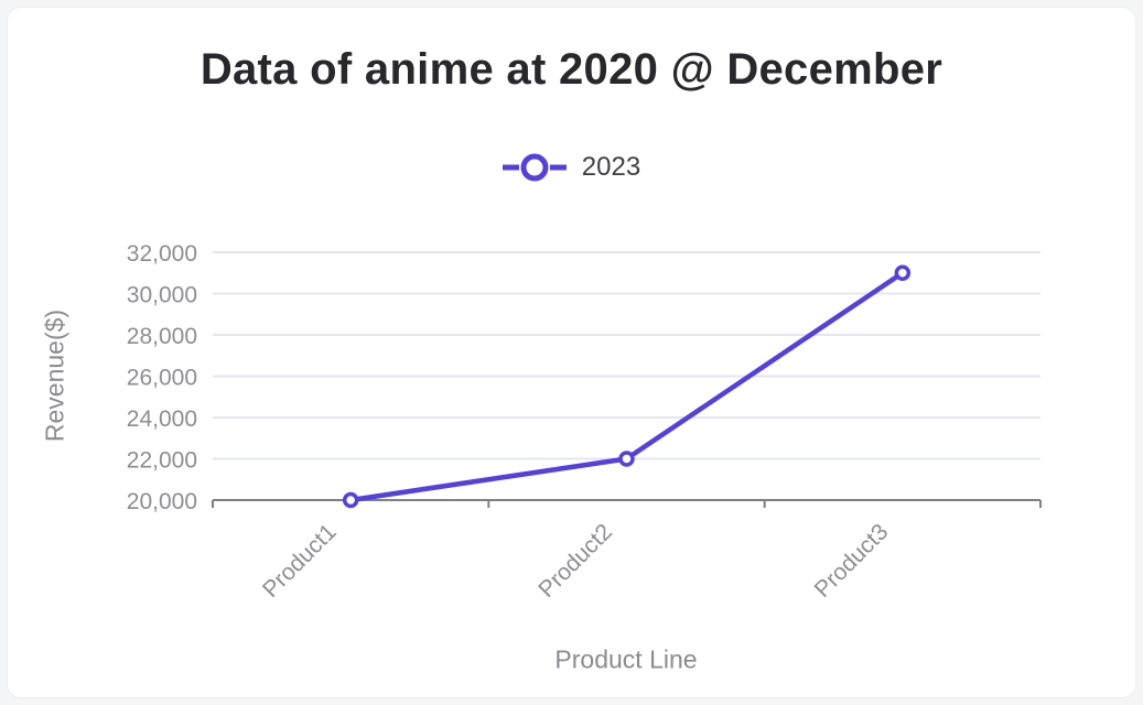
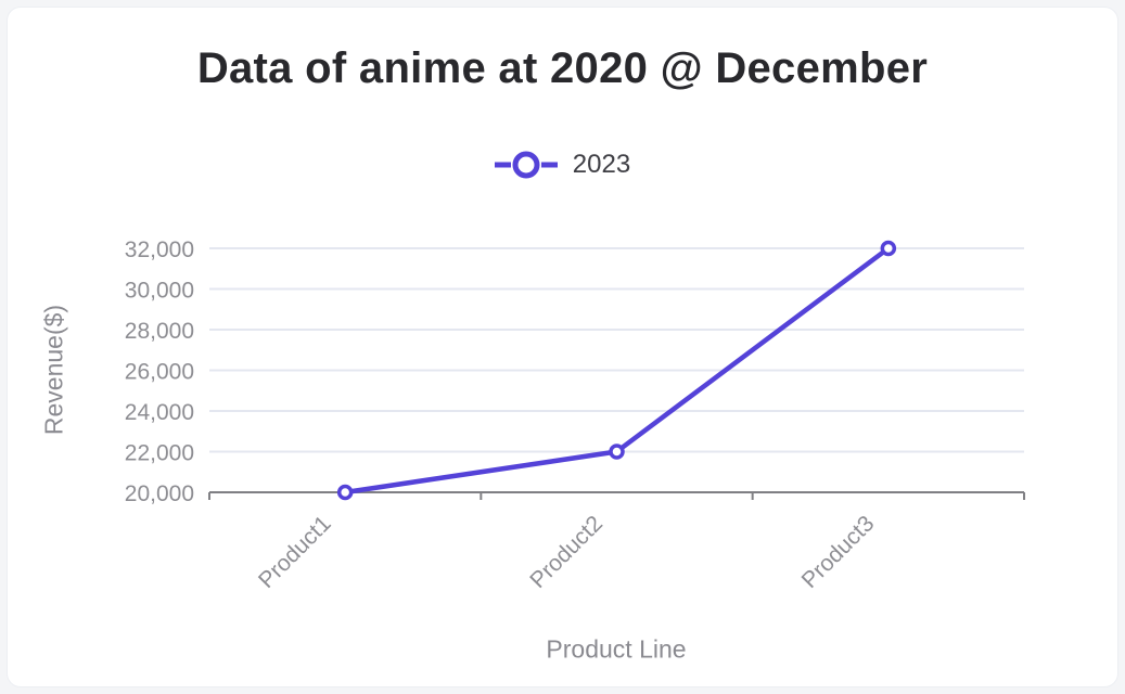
Product3: 31000 -> 32000
